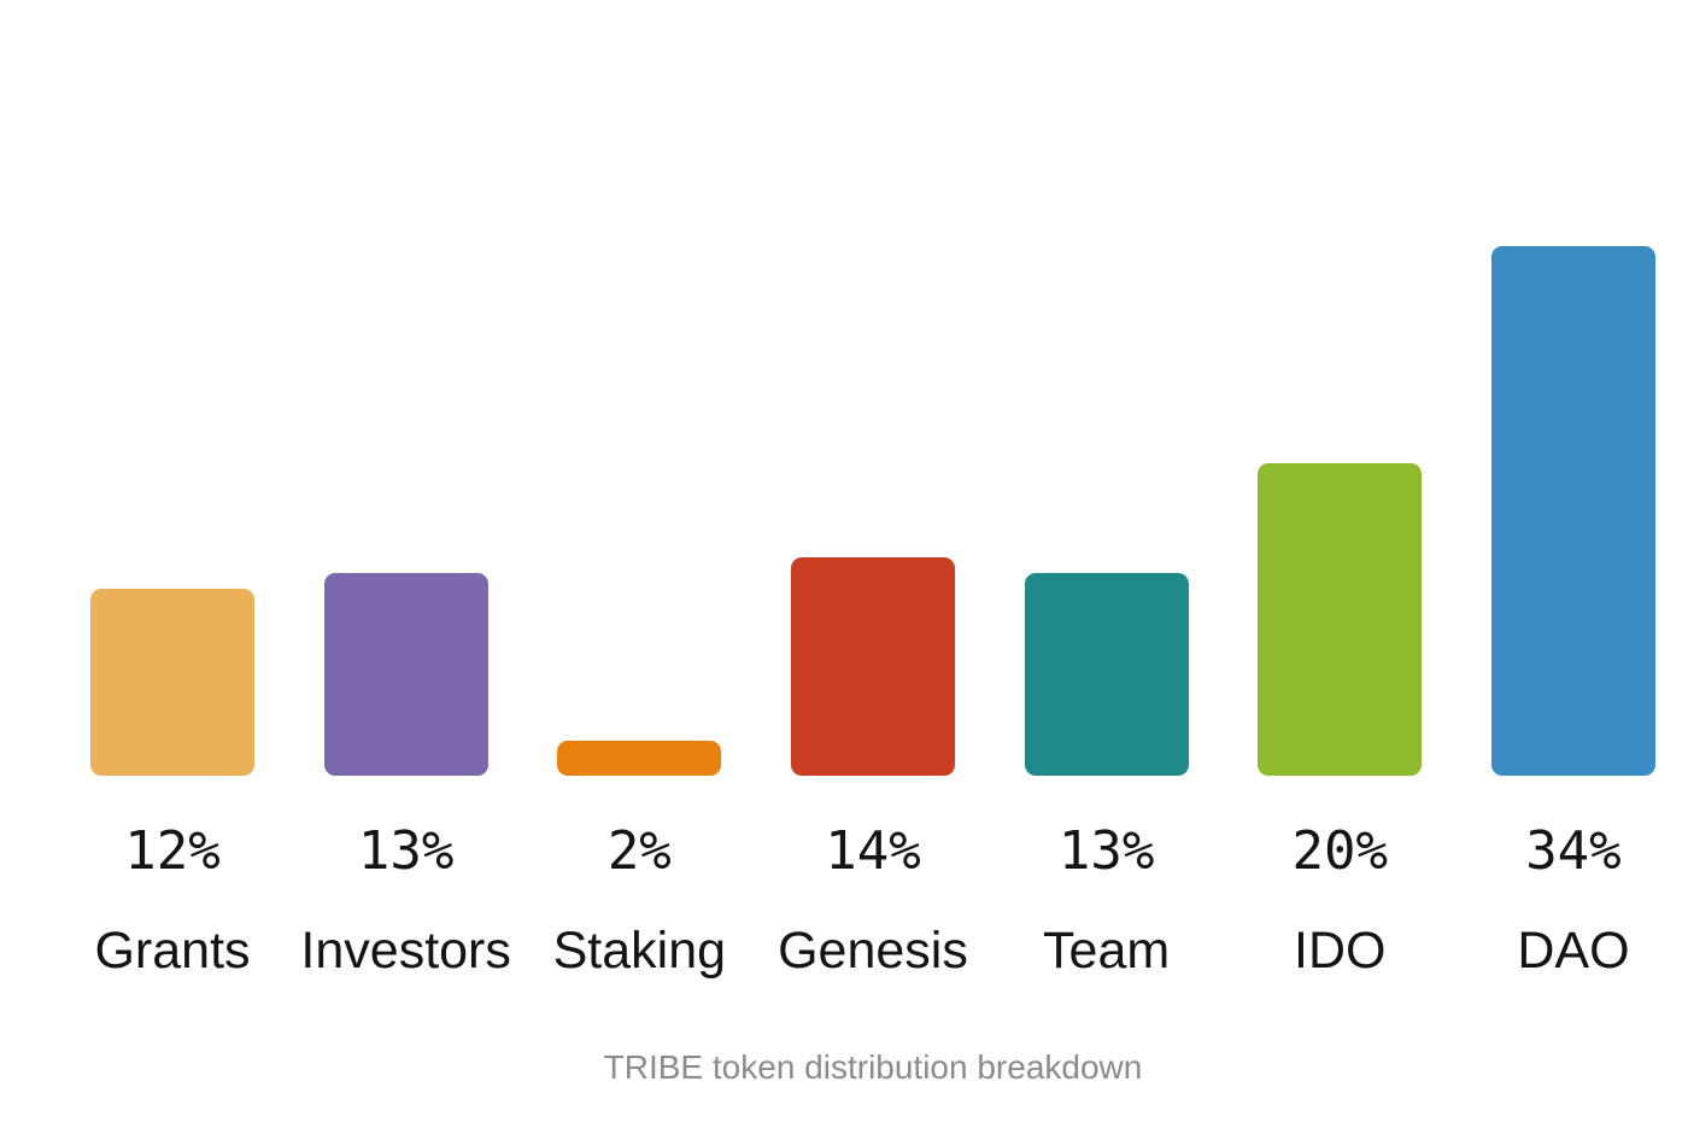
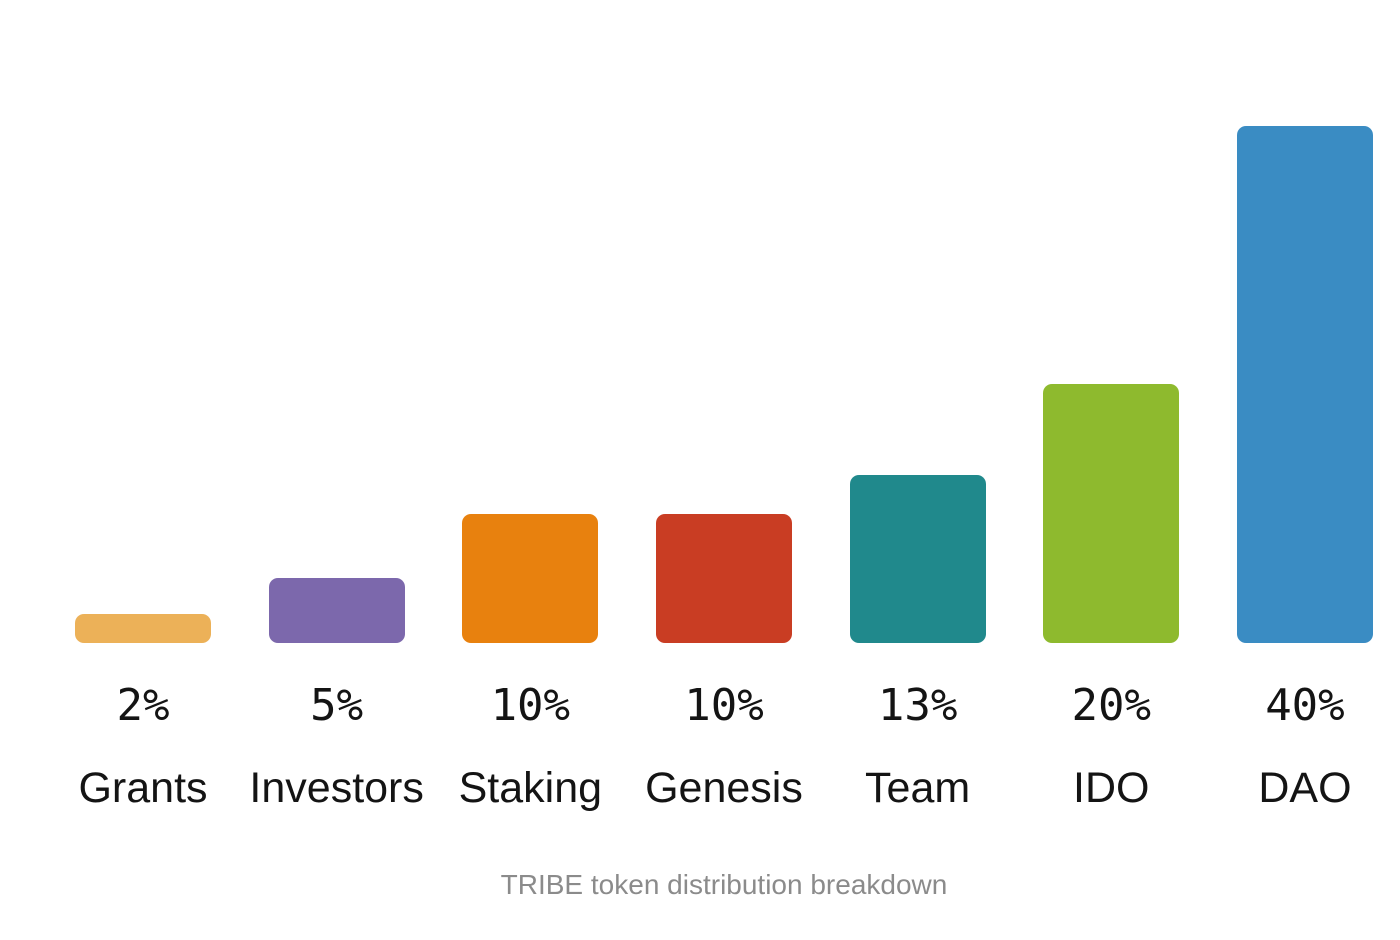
Grants: 12% -> 2%
Investors: 13% -> 5%
Staking: 2% -> 10%
Genesis: 14% -> 10%
DAO: 34% -> 40%
